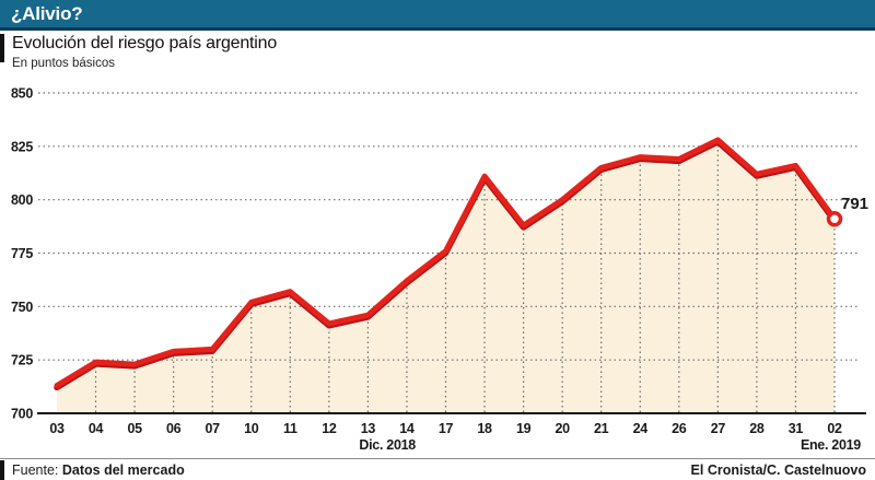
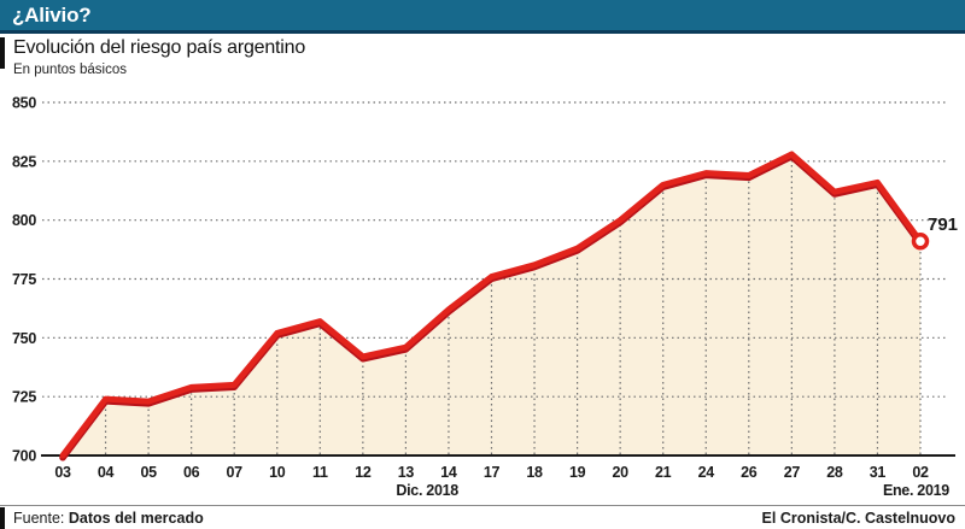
03: 713 -> 700
18: 811 -> 781
